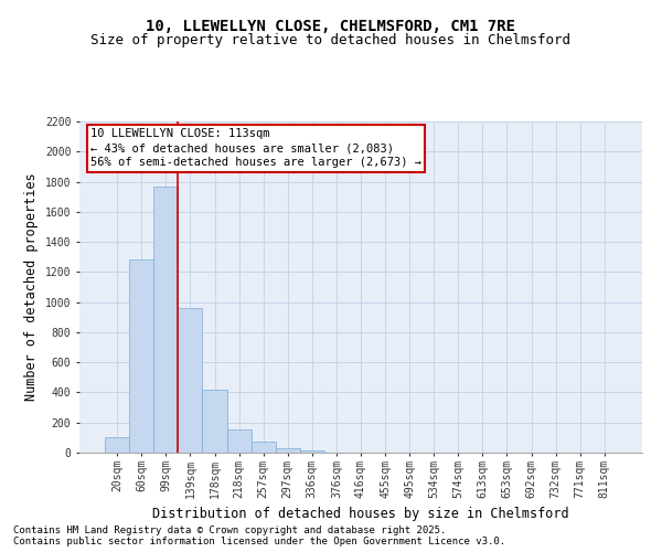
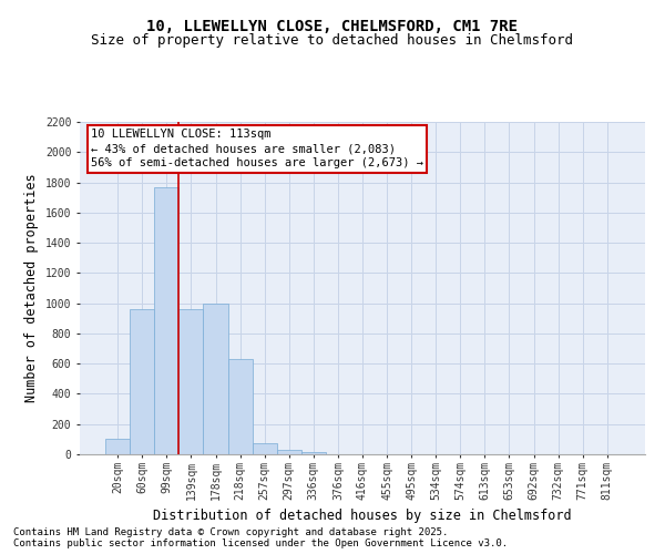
60sqm: 1280 -> 960
178sqm: 420 -> 1000
218sqm: 160 -> 630
